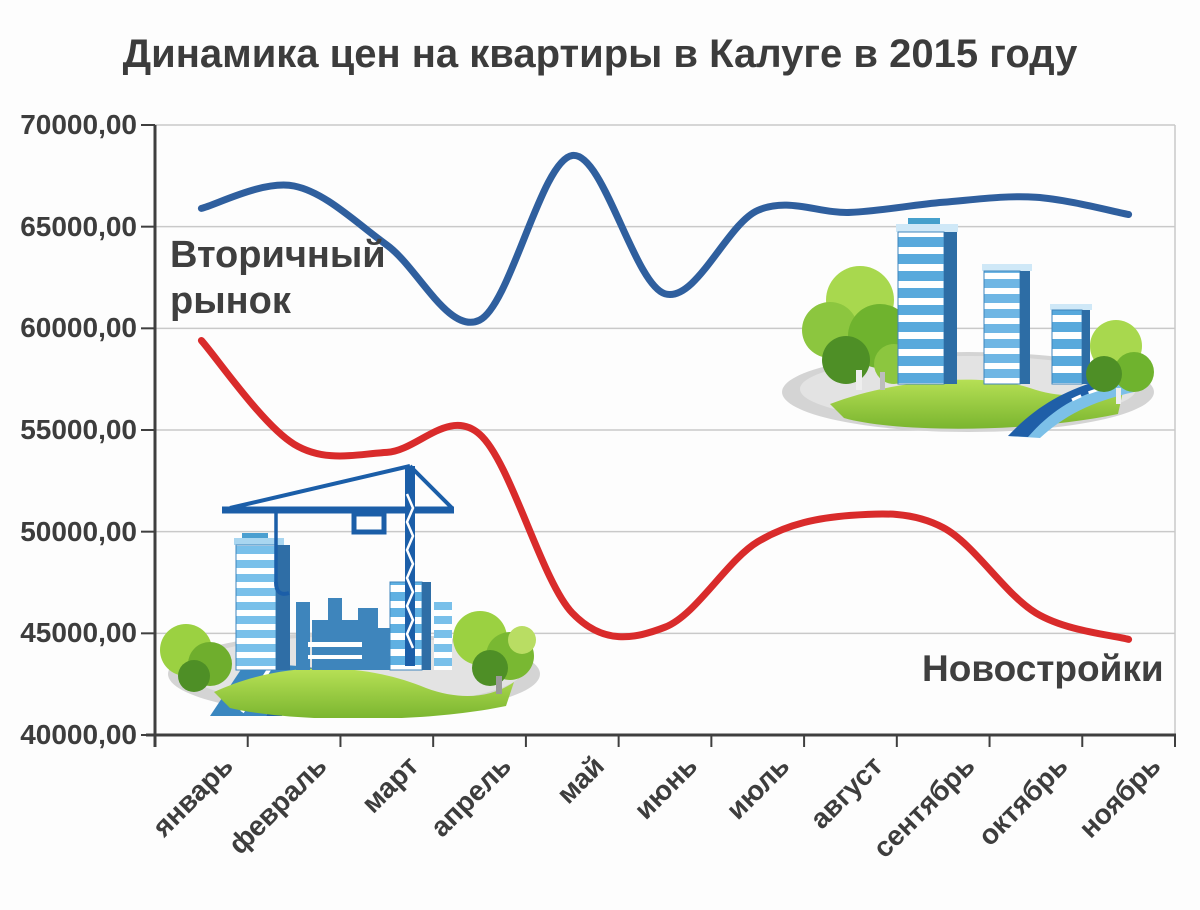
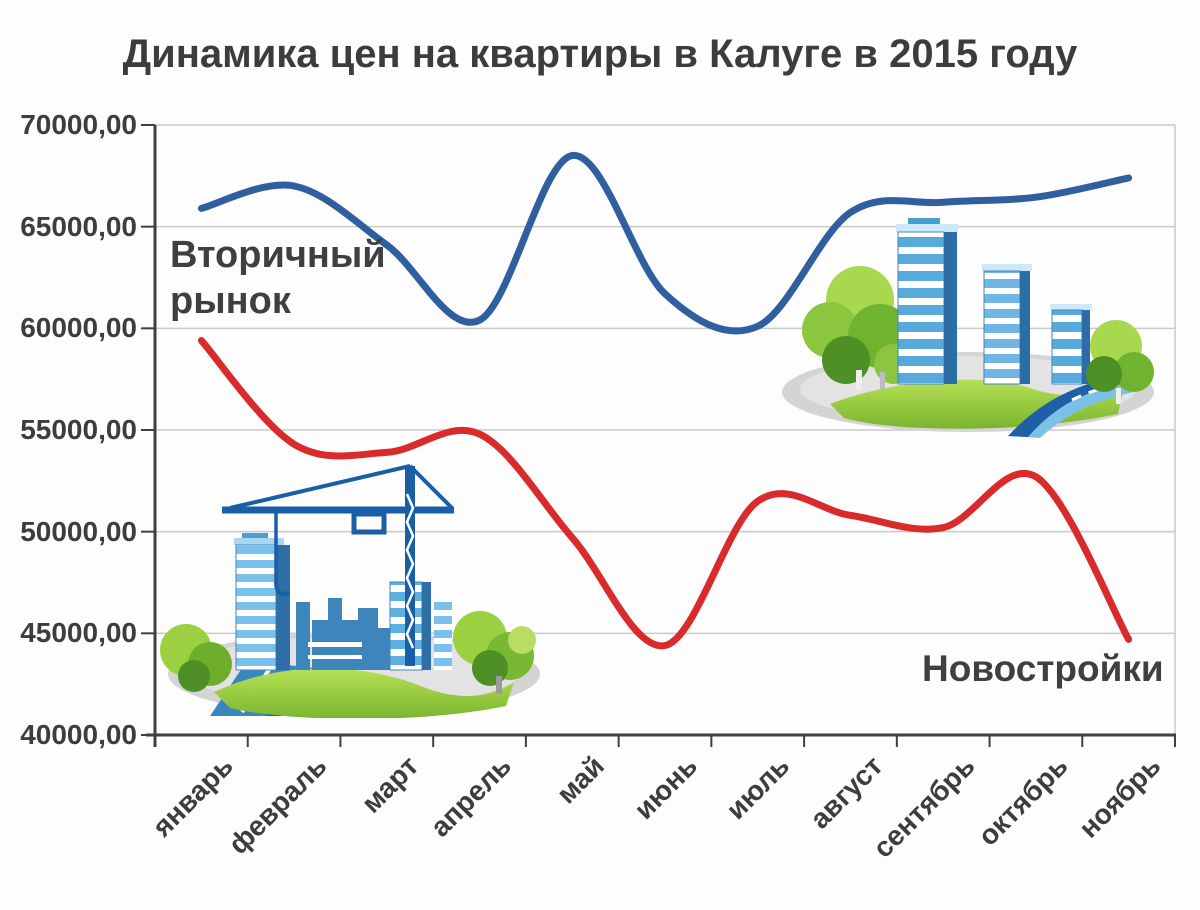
Новостройки/май: 46000 -> 49700
Новостройки/июнь: 45300 -> 44400
Вторичный рынок/июль: 65800 -> 60100
Новостройки/июль: 49500 -> 51500
Новостройки/октябрь: 46000 -> 52700
Вторичный рынок/ноябрь: 65600 -> 67400
